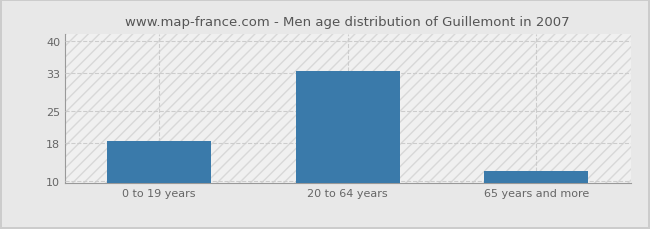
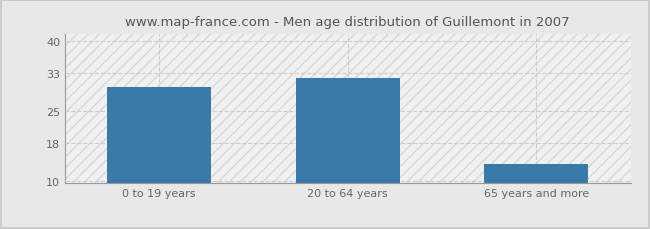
0 to 19 years: 18.5 -> 30.0
20 to 64 years: 33.5 -> 32.0
65 years and more: 12.0 -> 13.5
